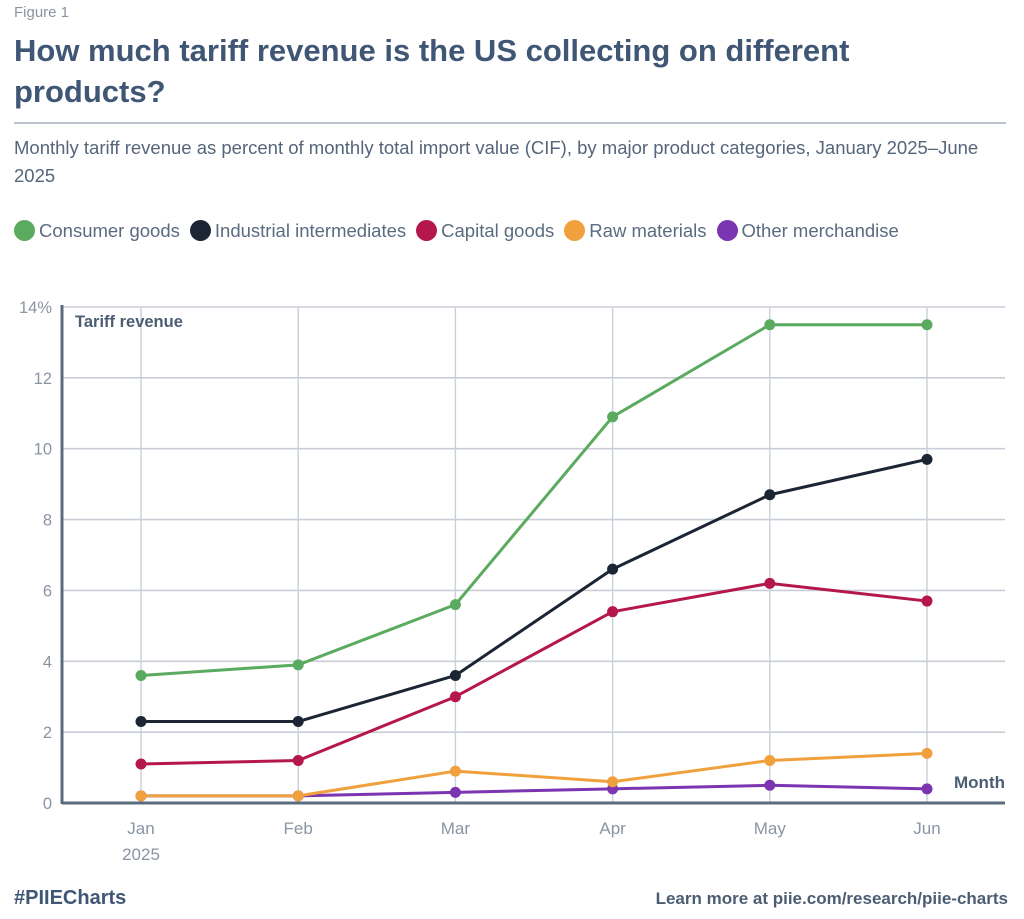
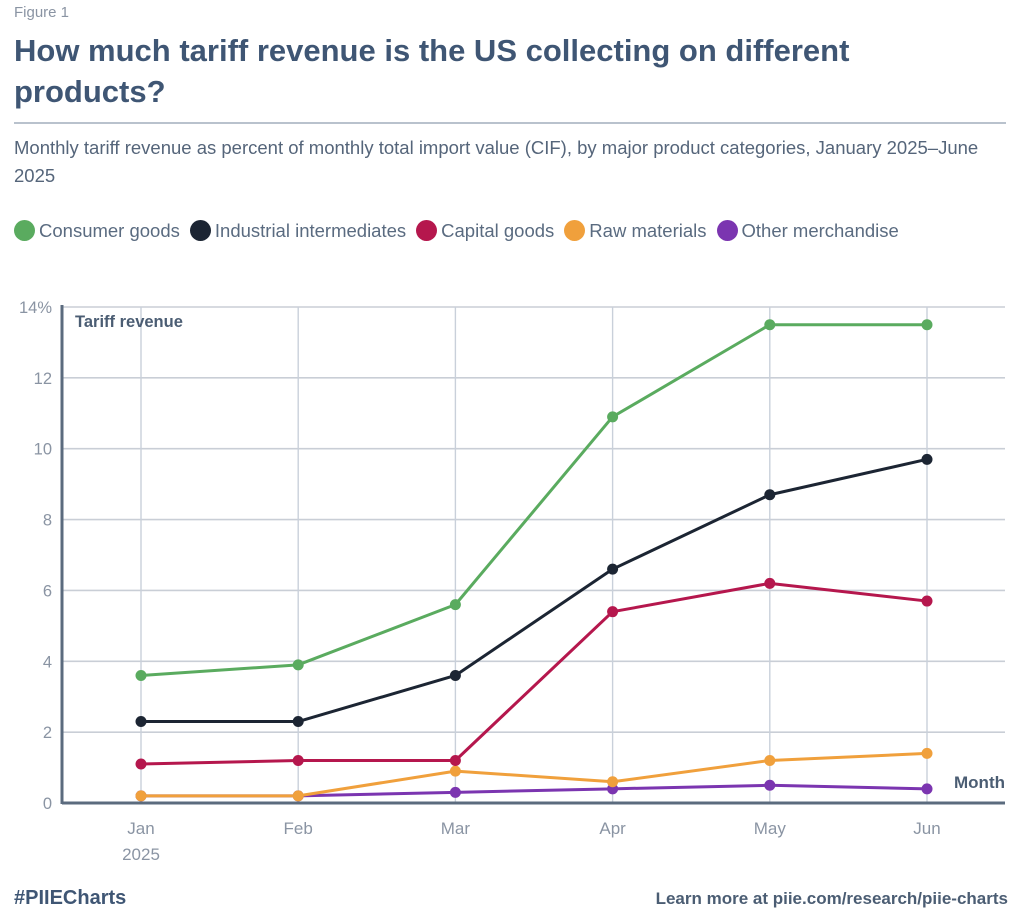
Capital goods/Mar: 3.0% -> 1.2%
